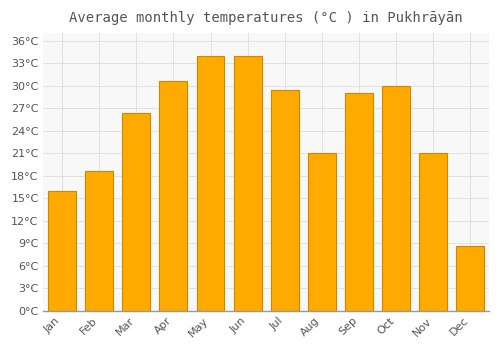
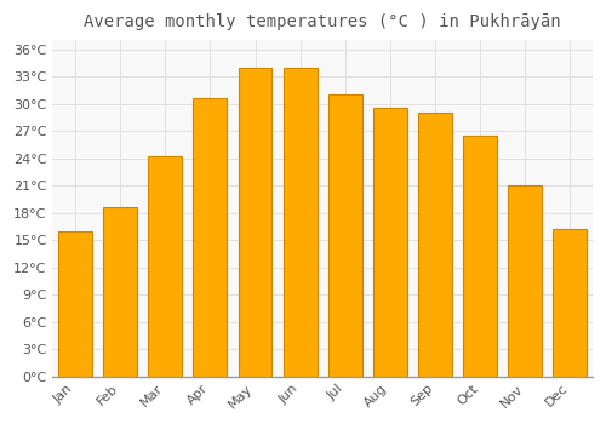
Mar: 26.4°C -> 24.2°C
Jul: 29.4°C -> 31.0°C
Aug: 21.0°C -> 29.5°C
Oct: 30.0°C -> 26.5°C
Dec: 8.6°C -> 16.2°C
